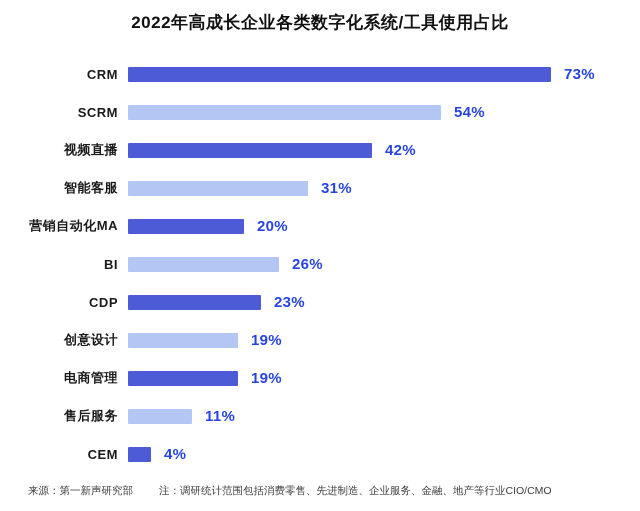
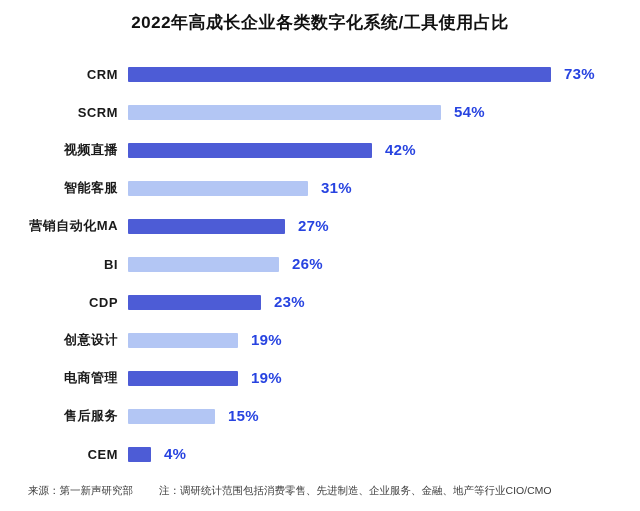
营销自动化MA: 20% -> 27%
售后服务: 11% -> 15%
